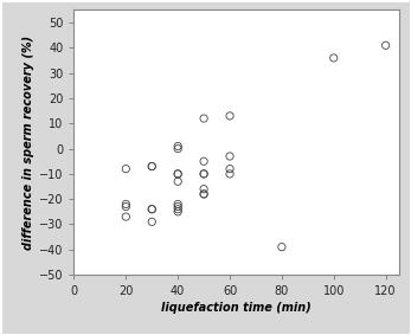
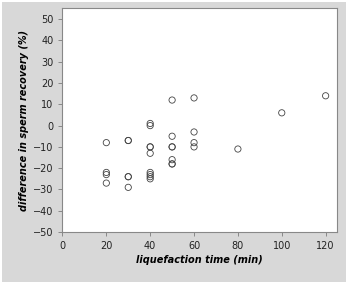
80: -39 -> -11
100: 36 -> 6
120: 41 -> 14
